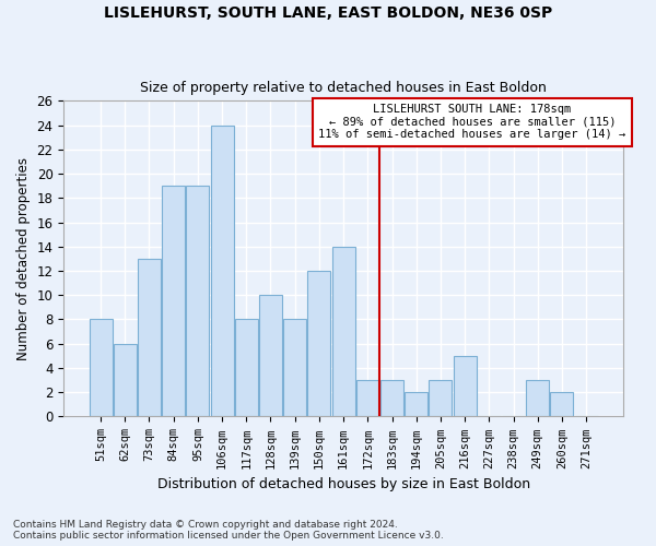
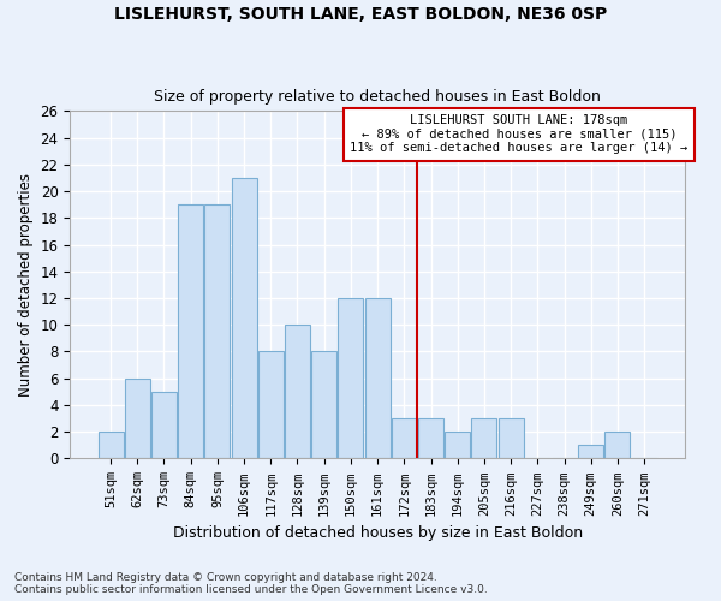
51sqm: 8 -> 2
73sqm: 13 -> 5
106sqm: 24 -> 21
161sqm: 14 -> 12
216sqm: 5 -> 3
249sqm: 3 -> 1
